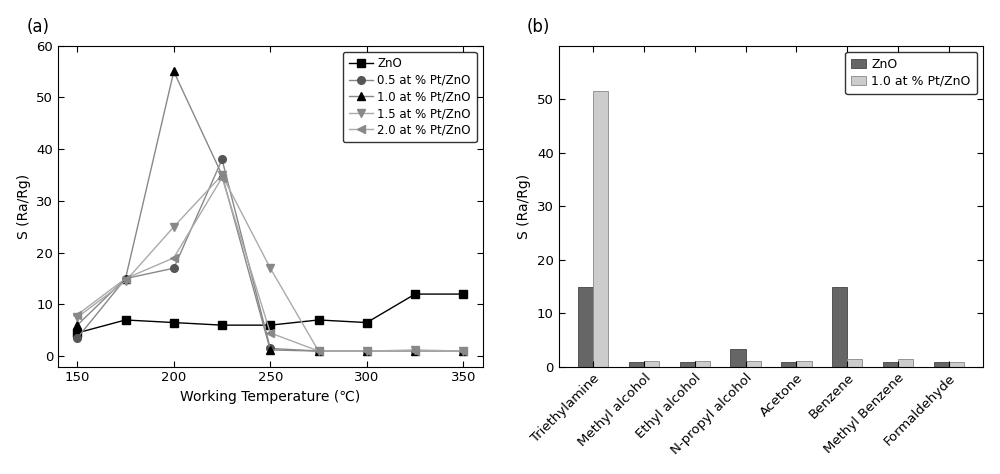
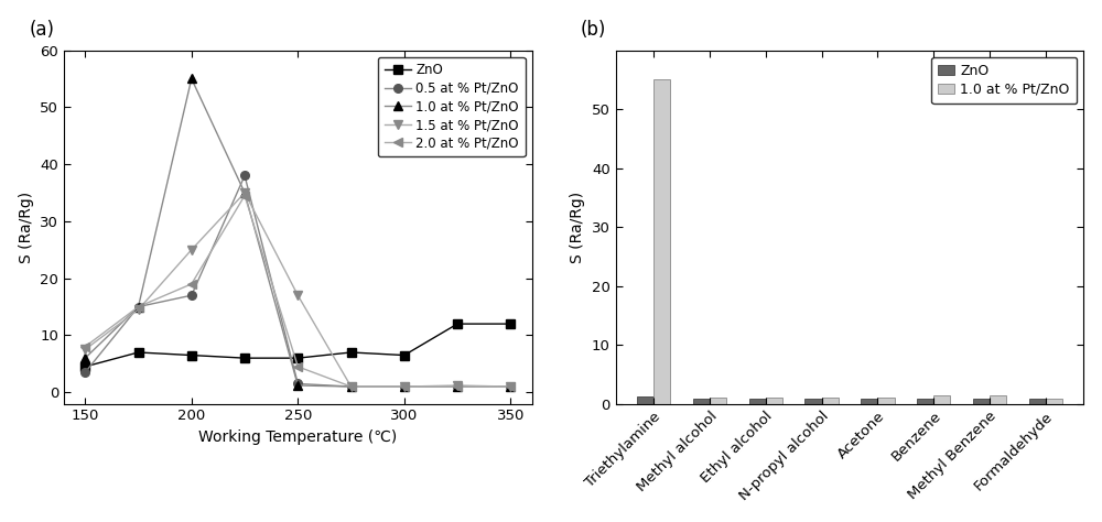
ZnO/Triethylamine: 14.8 -> 1.3
1.0 at % Pt/ZnO/Triethylamine: 51.6 -> 55.0
ZnO/N-propyl alcohol: 3.2 -> 0.9
ZnO/Benzene: 14.8 -> 0.8
